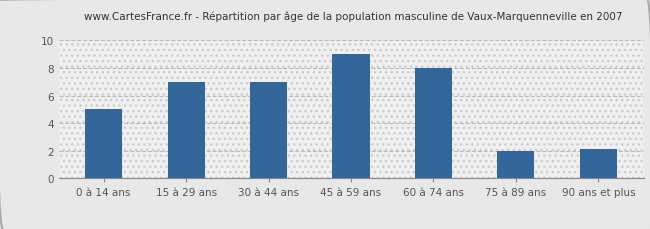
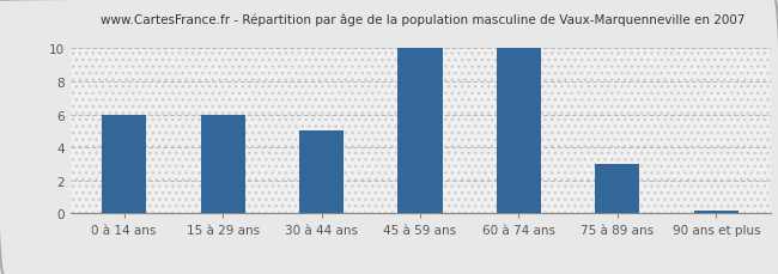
0 à 14 ans: 5.0 -> 6.0
15 à 29 ans: 7.0 -> 6.0
30 à 44 ans: 7.0 -> 5.0
45 à 59 ans: 9.0 -> 10.0
60 à 74 ans: 8.0 -> 10.0
75 à 89 ans: 2.0 -> 3.0
90 ans et plus: 2.1 -> 0.1
